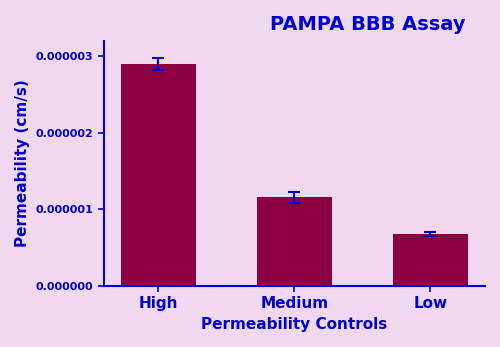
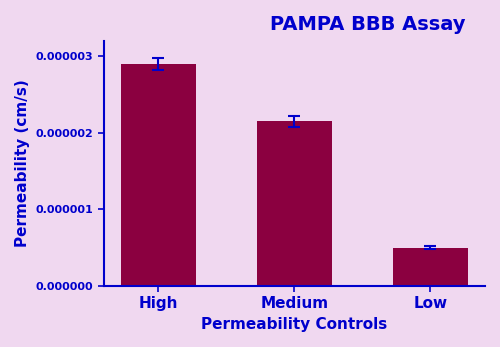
Medium: 0.00000116 -> 0.00000215
Low: 0.00000068 -> 0.00000050
